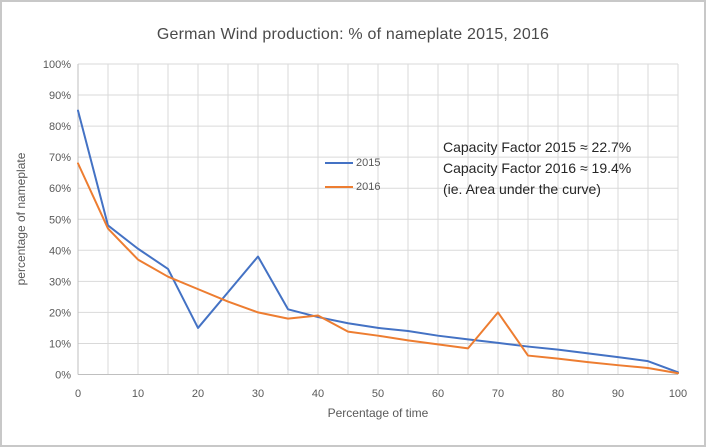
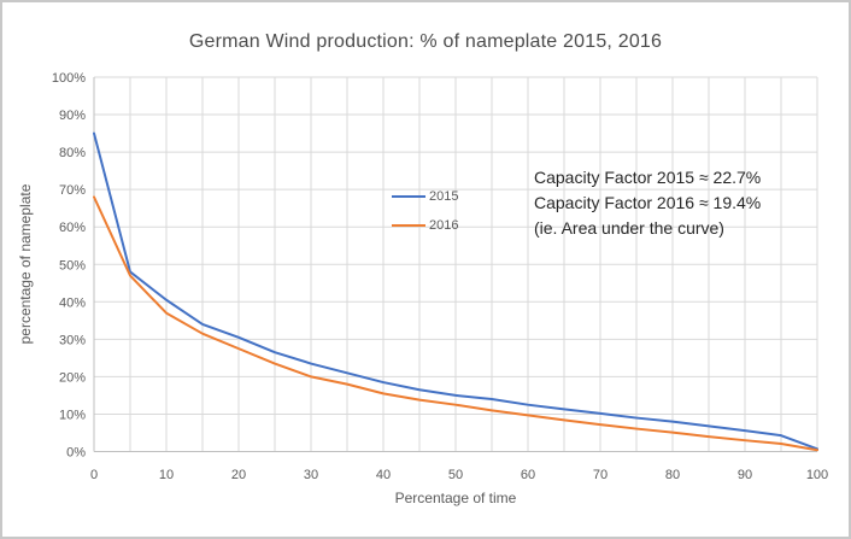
2015/20: 15% -> 30%
2015/30: 38% -> 24%
2016/40: 19% -> 16%
2016/70: 20% -> 7%
